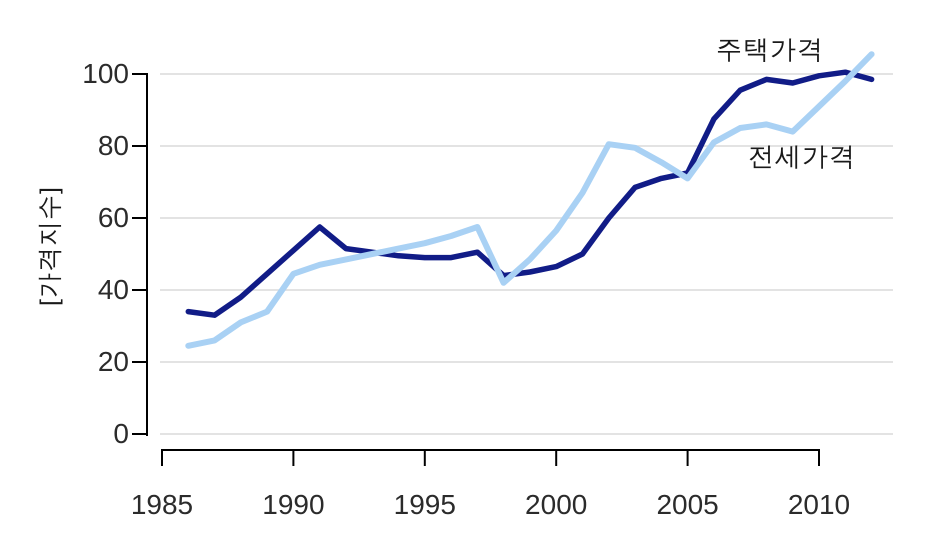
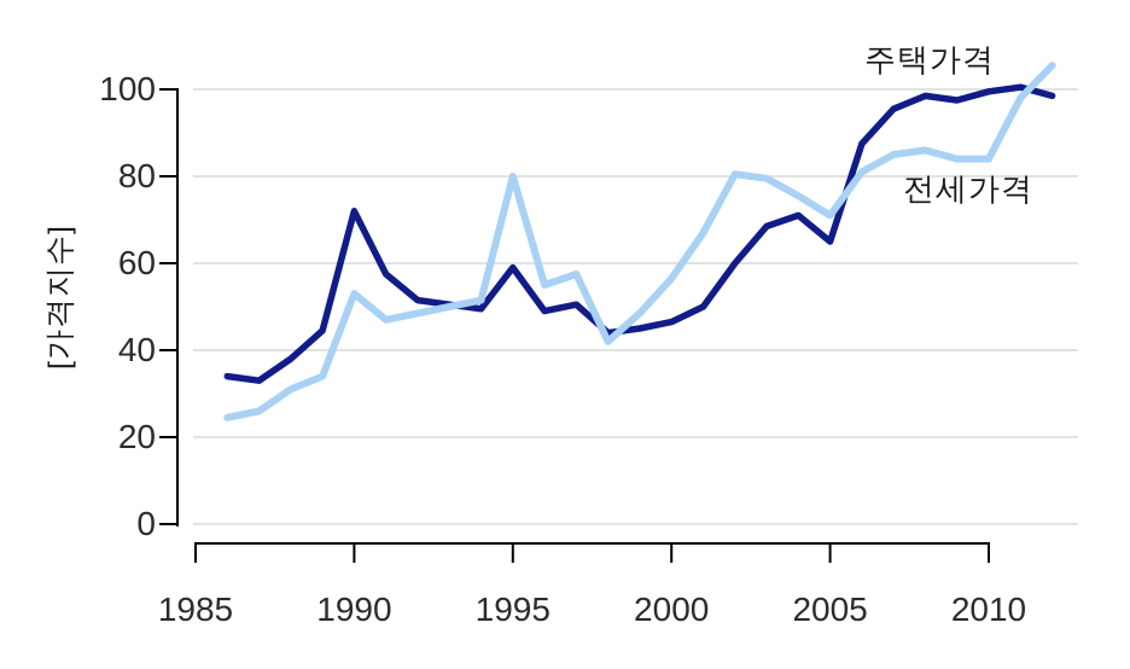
주택가격/1990: 51 -> 72
전세가격/1990: 44 -> 53
주택가격/1995: 49 -> 59
전세가격/1995: 53 -> 80
주택가격/2005: 72 -> 65
전세가격/2010: 91 -> 84
